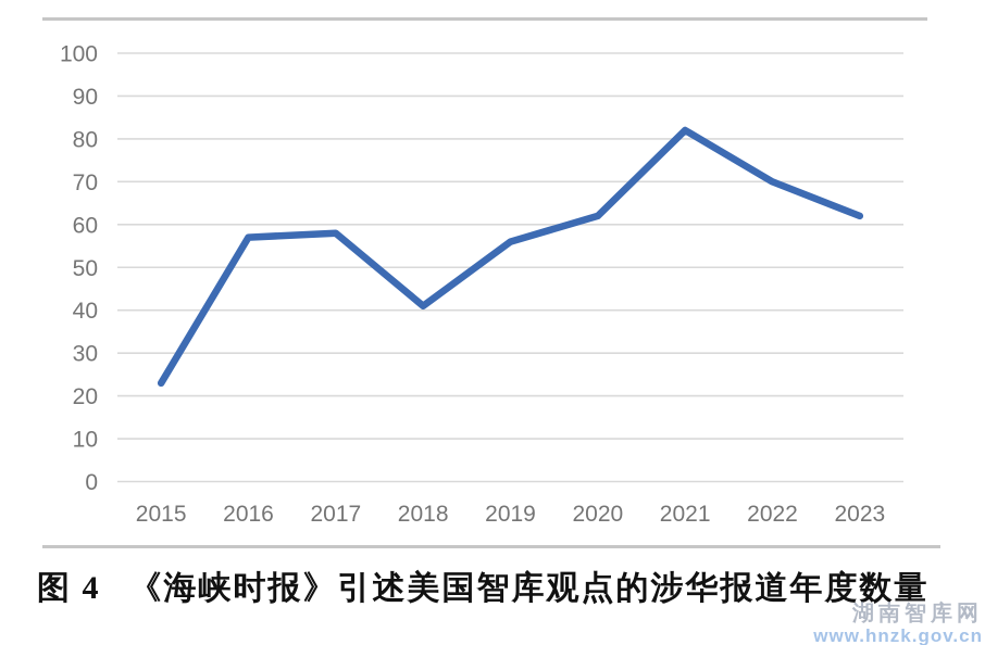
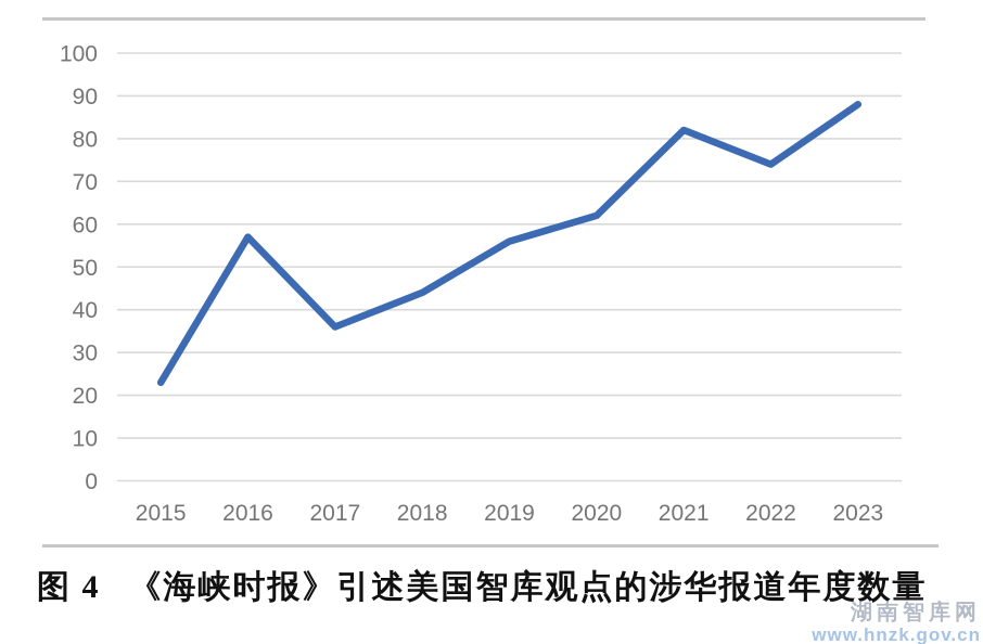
2017: 58 -> 36
2018: 41 -> 44
2022: 70 -> 74
2023: 62 -> 88
